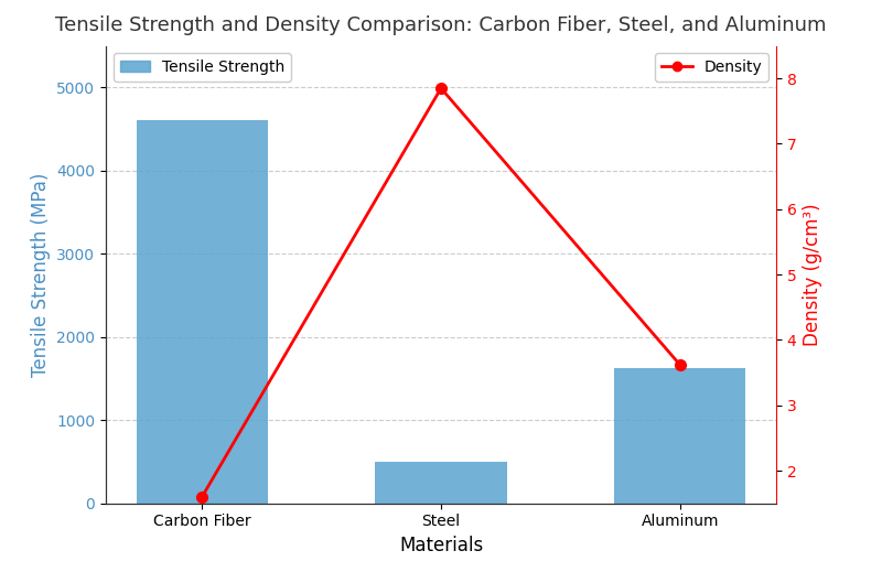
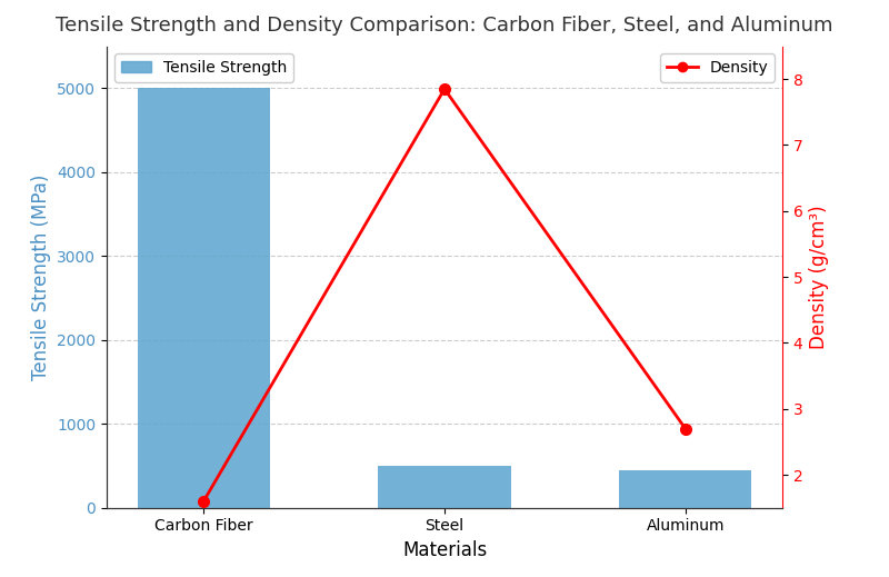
Tensile Strength/Carbon Fiber: 4600 -> 5000
Tensile Strength/Aluminum: 1620 -> 450
Density/Aluminum: 3.62 -> 2.70
